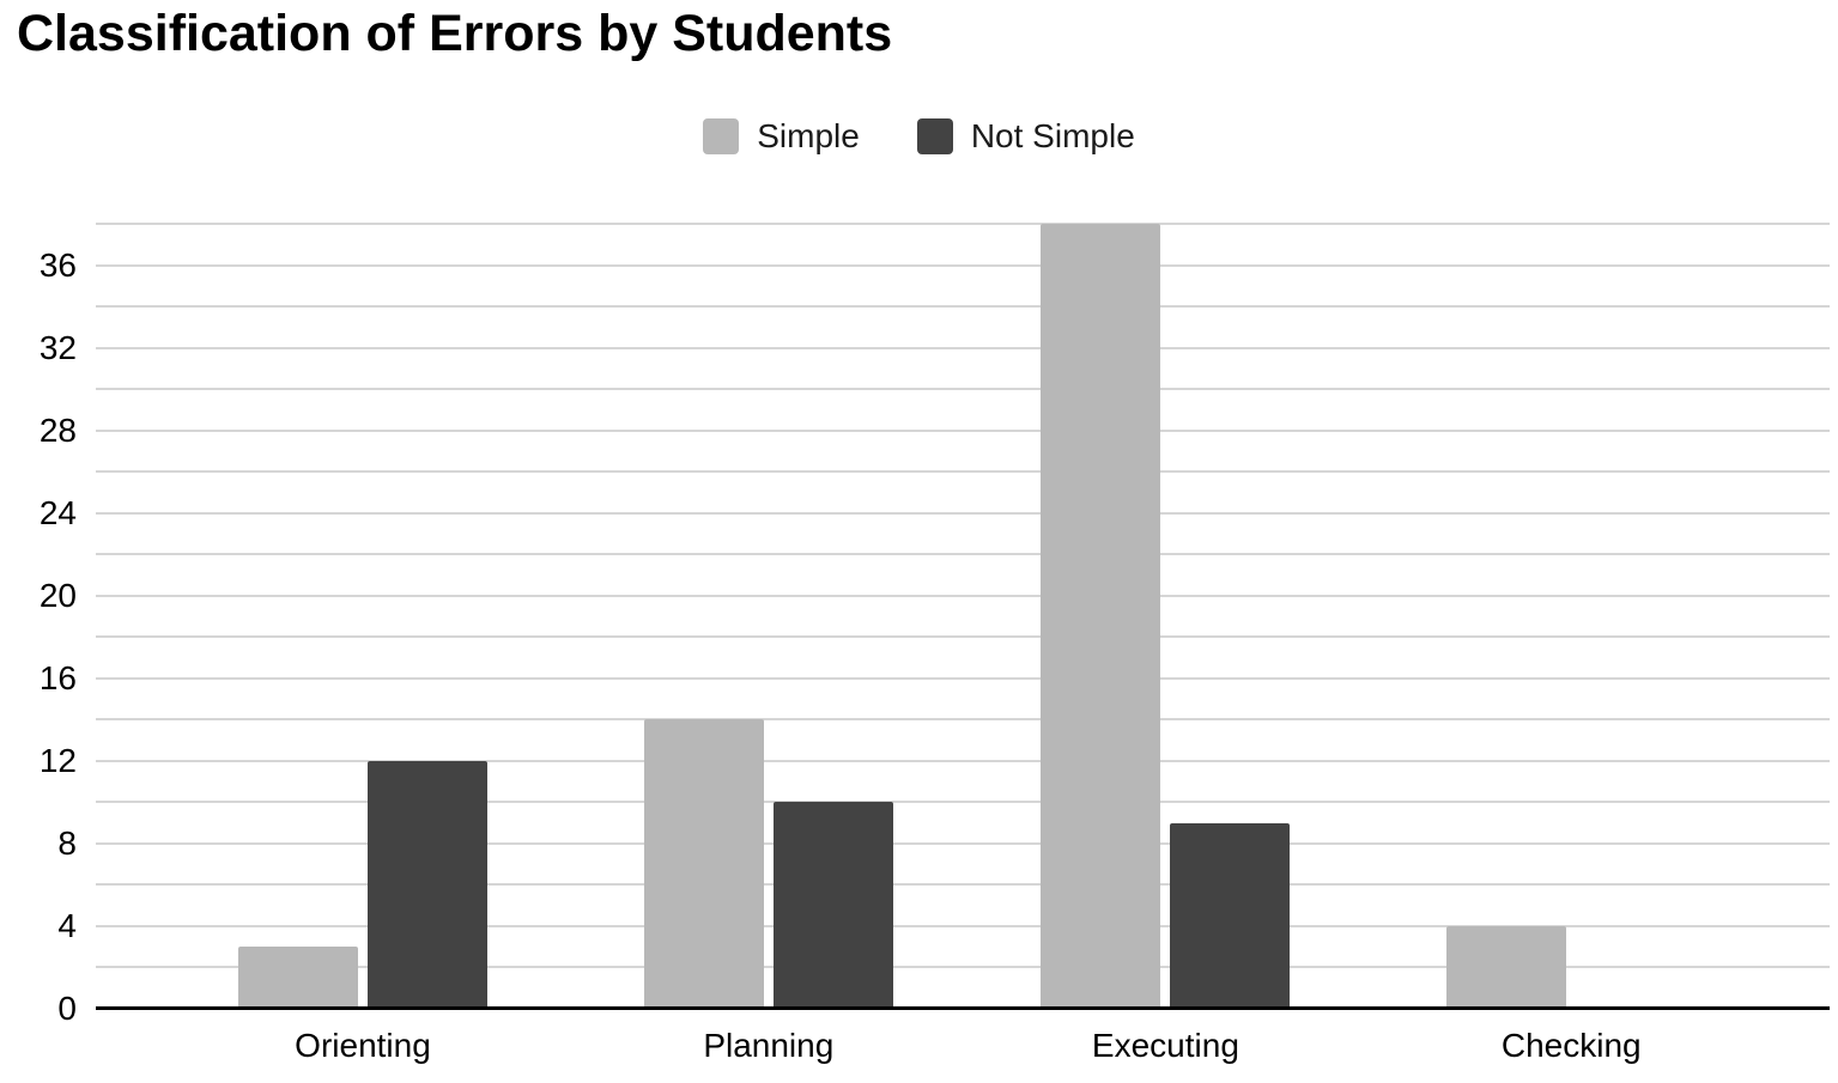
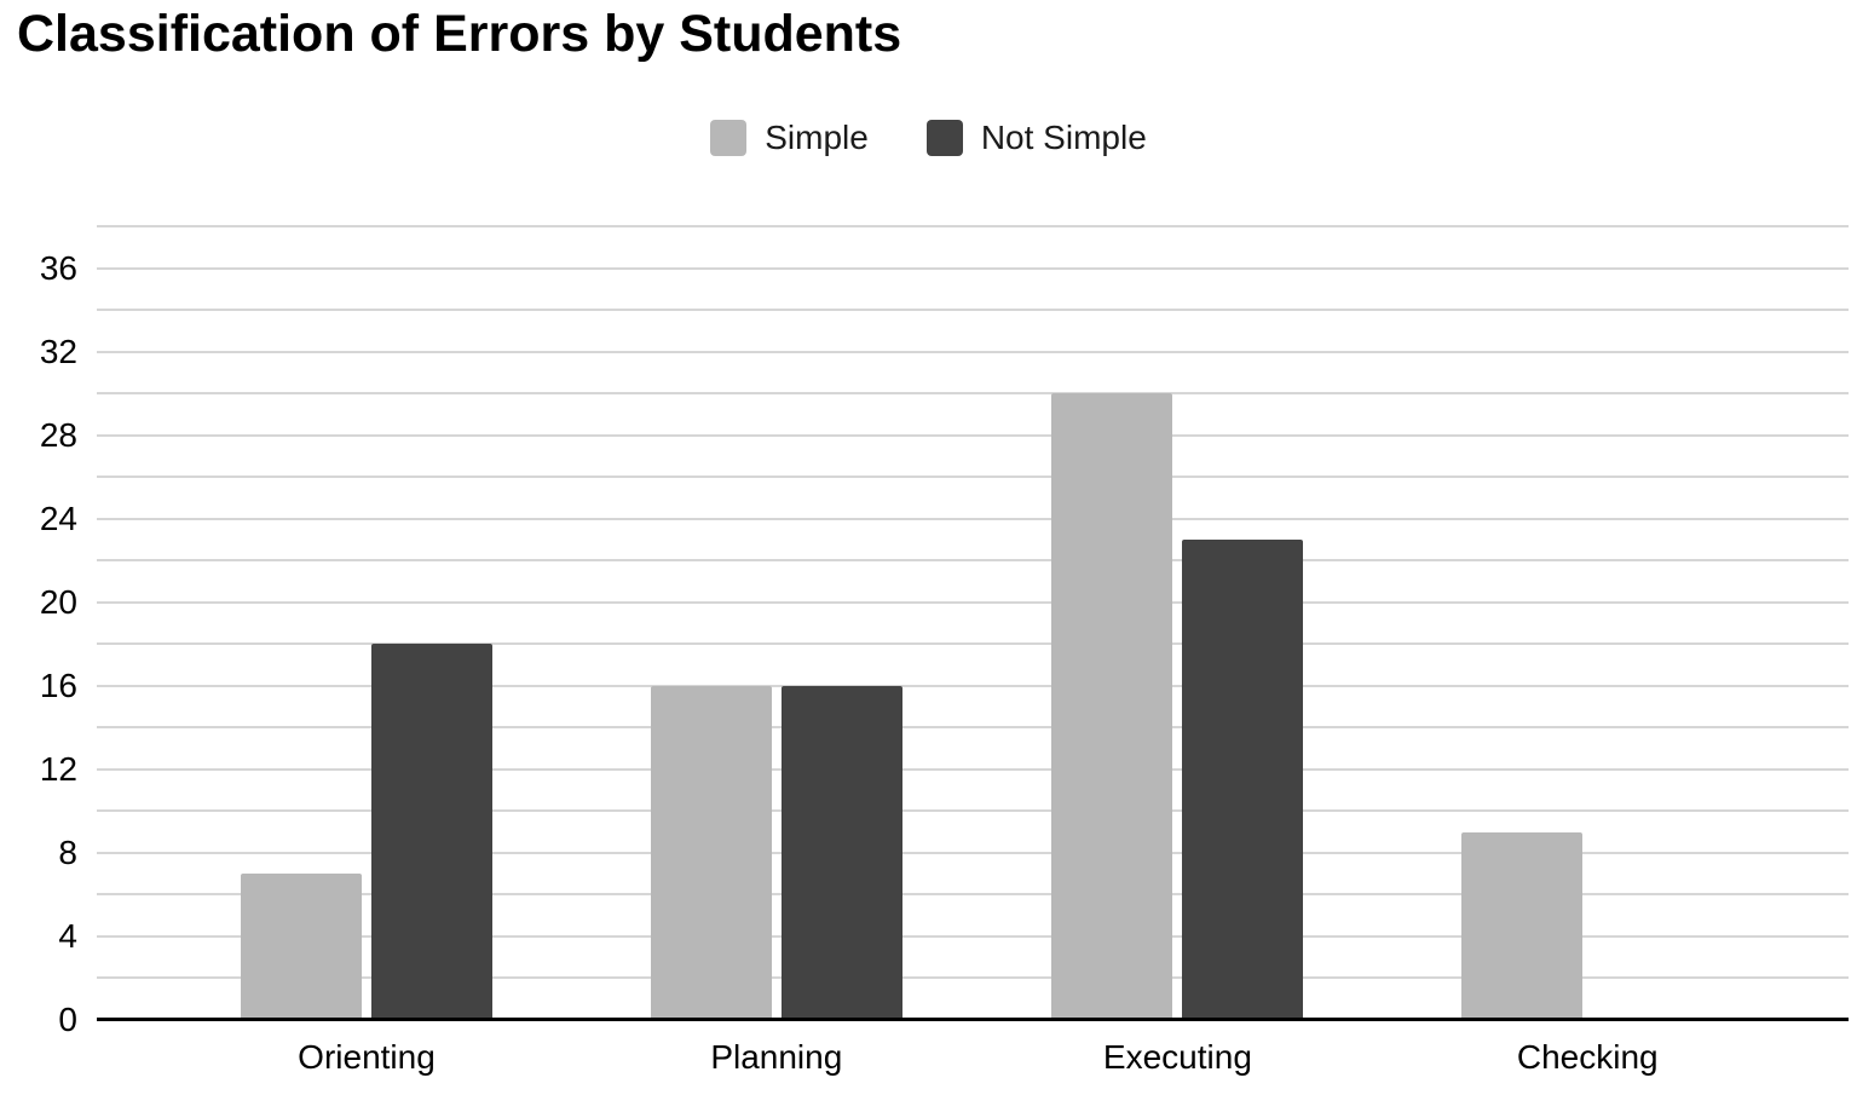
Simple/Orienting: 3 -> 7
Not Simple/Orienting: 12 -> 18
Simple/Planning: 14 -> 16
Not Simple/Planning: 10 -> 16
Simple/Executing: 38 -> 30
Not Simple/Executing: 9 -> 23
Simple/Checking: 4 -> 9
